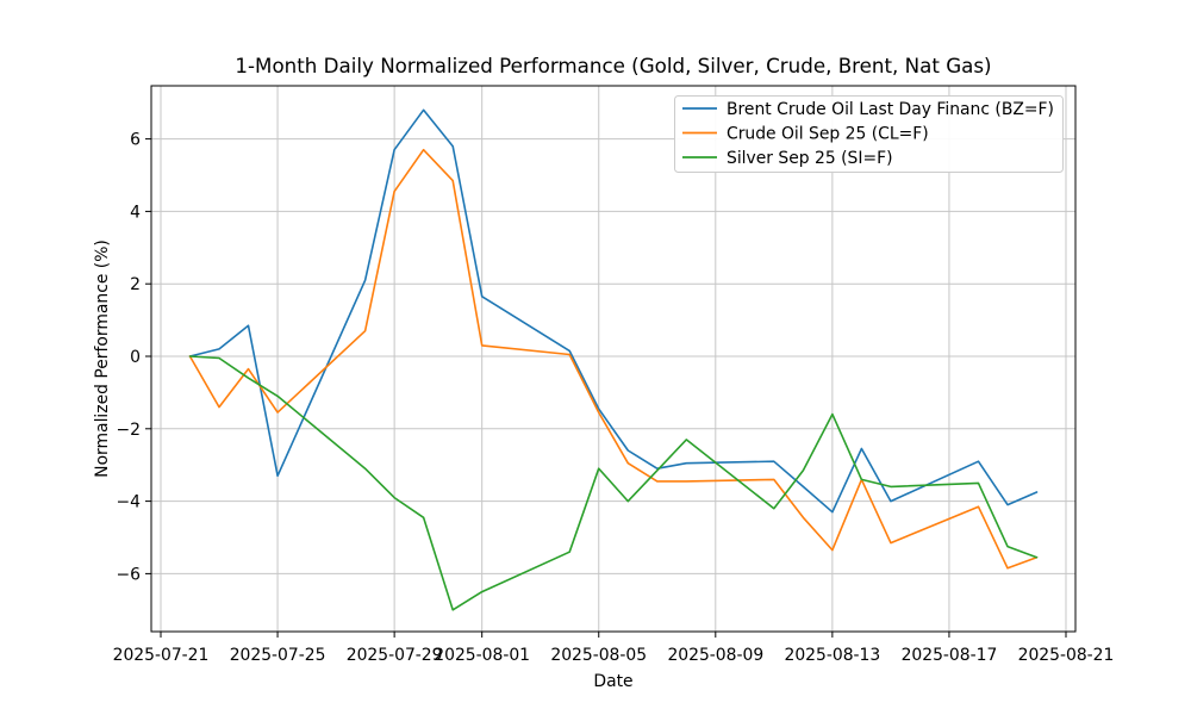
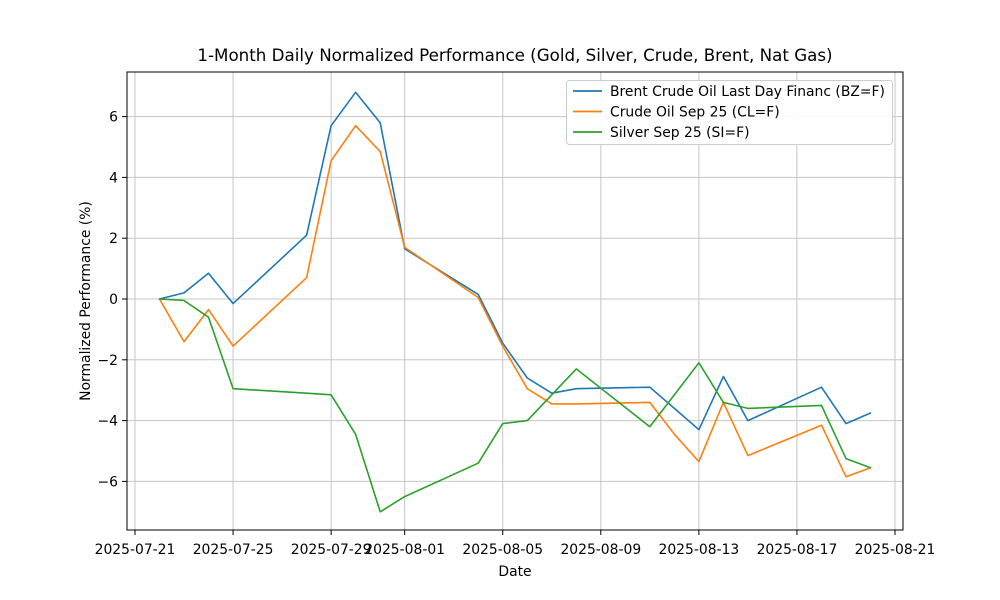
Brent Crude Oil Last Day Financ (BZ=F)/2025-07-25: -3.3 -> -0.1
Silver Sep 25 (SI=F)/2025-07-25: -1.1 -> -3.0
Silver Sep 25 (SI=F)/2025-07-29: -3.9 -> -3.1
Crude Oil Sep 25 (CL=F)/2025-08-01: 0.3 -> 1.7
Silver Sep 25 (SI=F)/2025-08-05: -3.1 -> -4.1
Silver Sep 25 (SI=F)/2025-08-13: -1.6 -> -2.1
